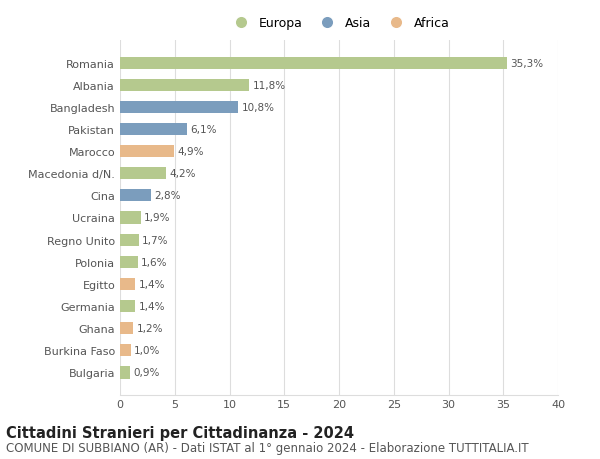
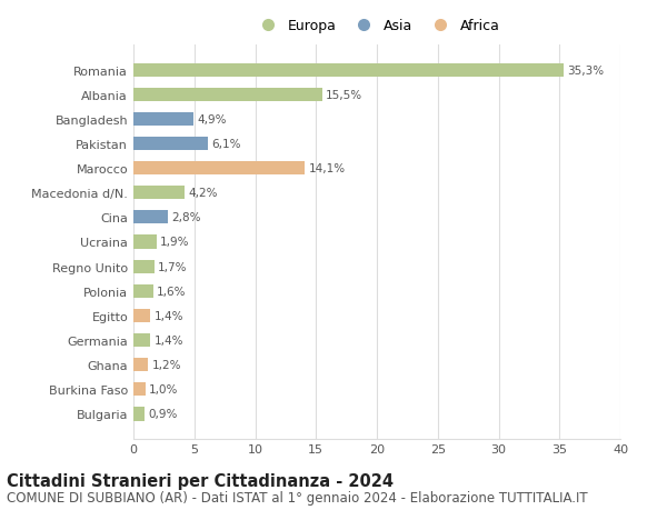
Albania: 11,8% -> 15,5%
Bangladesh: 10,8% -> 4,9%
Marocco: 4,9% -> 14,1%
